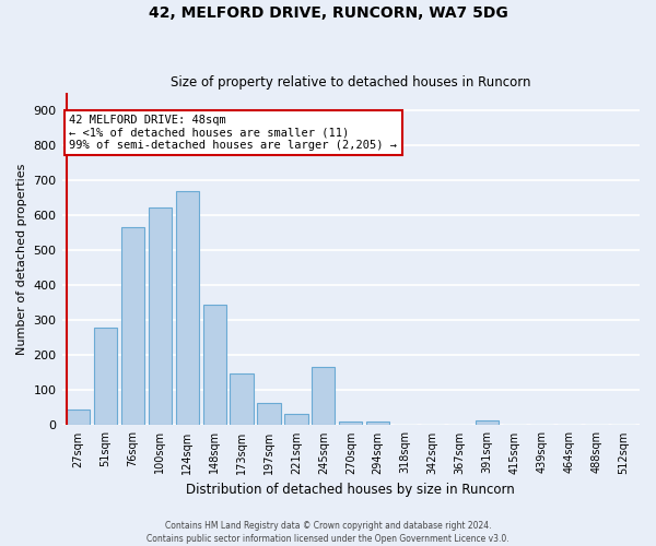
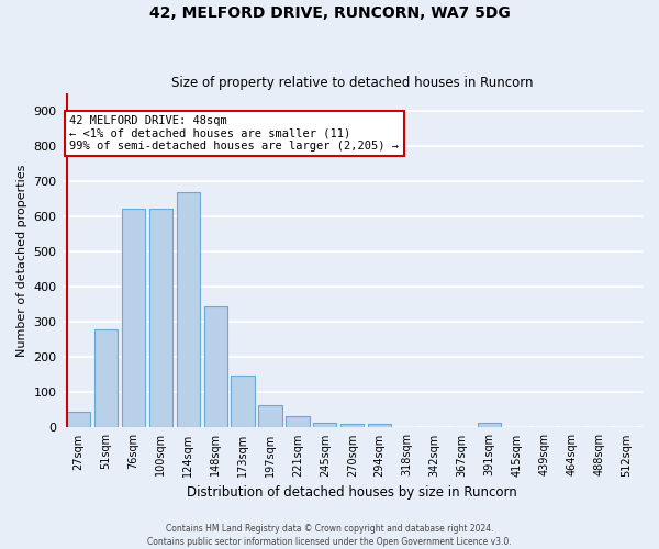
76sqm: 565 -> 620
245sqm: 165 -> 14
